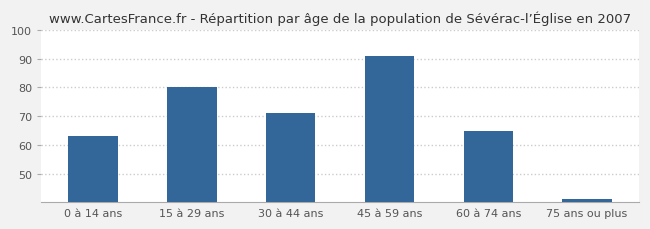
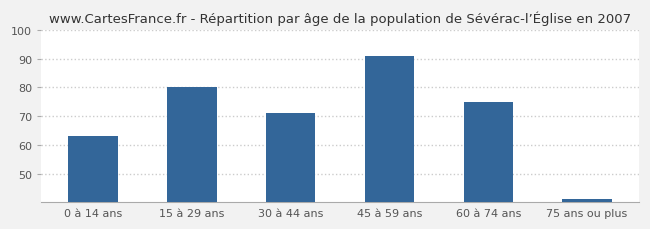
60 à 74 ans: 65 -> 75
